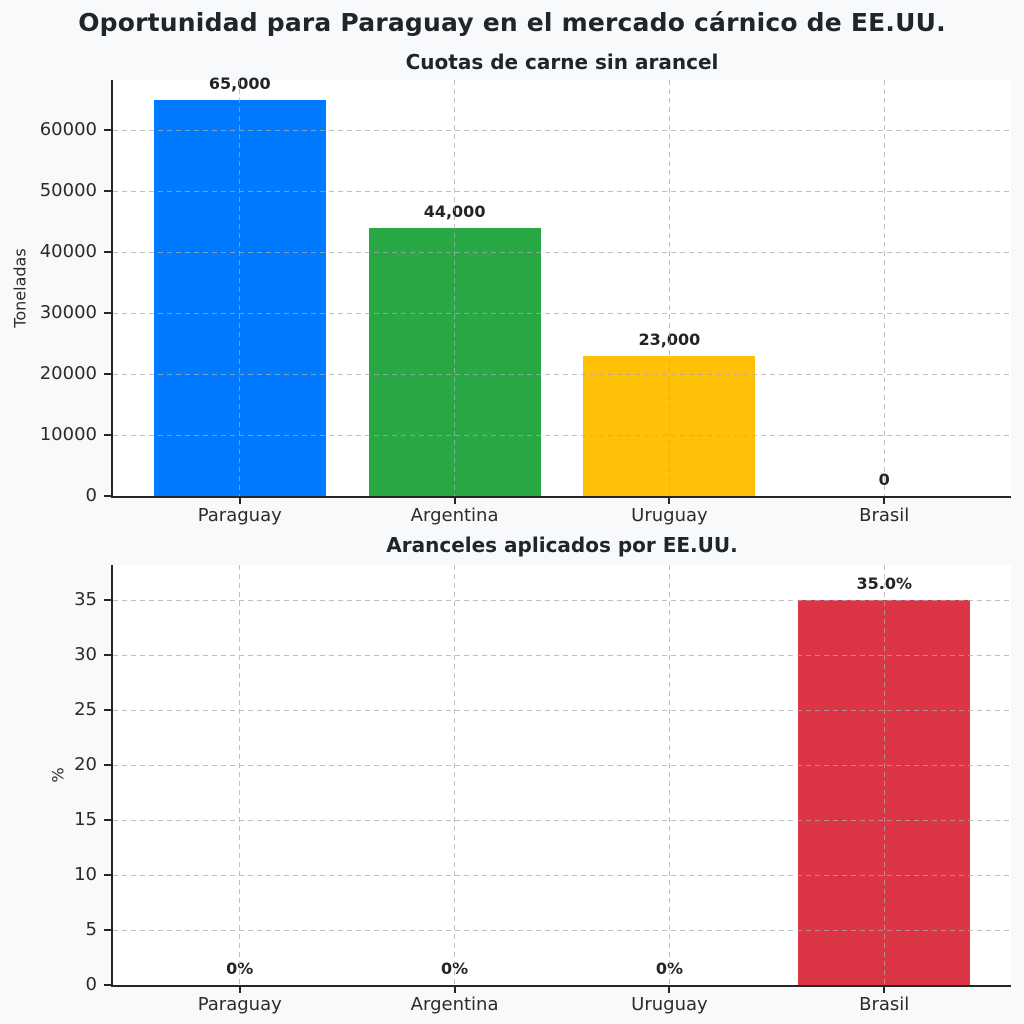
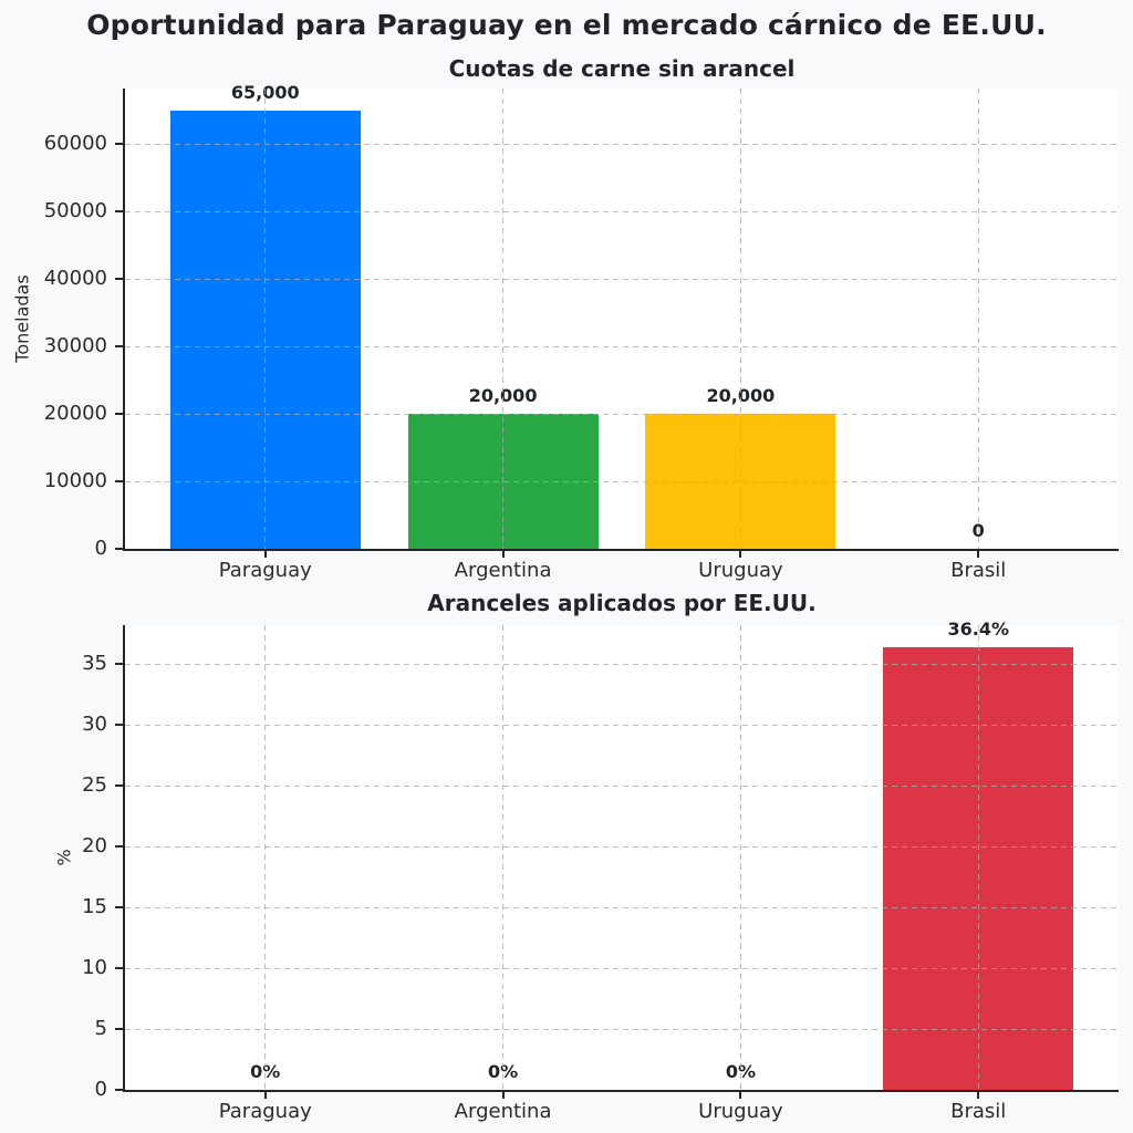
Cuotas de carne sin arancel/Argentina: 44,000 -> 20,000
Cuotas de carne sin arancel/Uruguay: 23,000 -> 20,000
Aranceles aplicados por EE.UU./Brasil: 35.0% -> 36.4%
